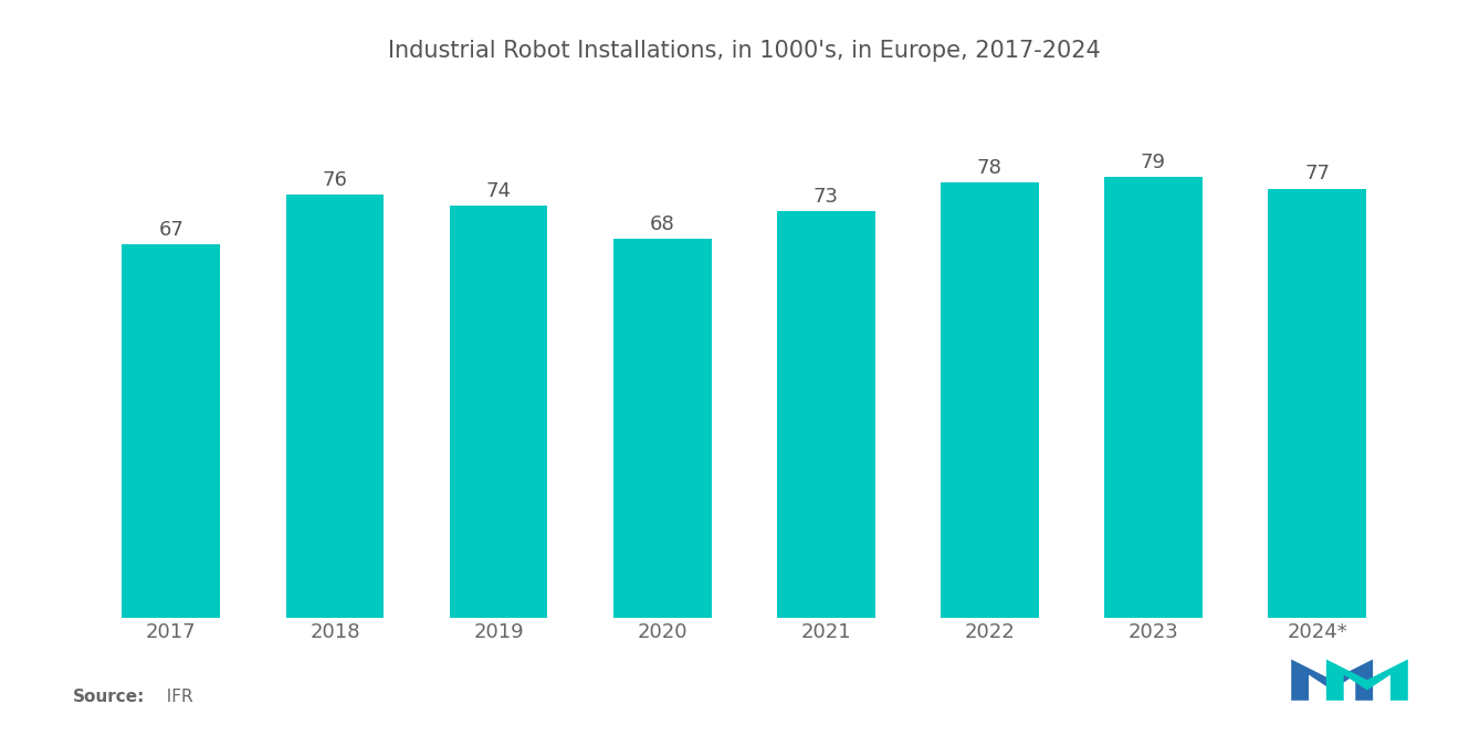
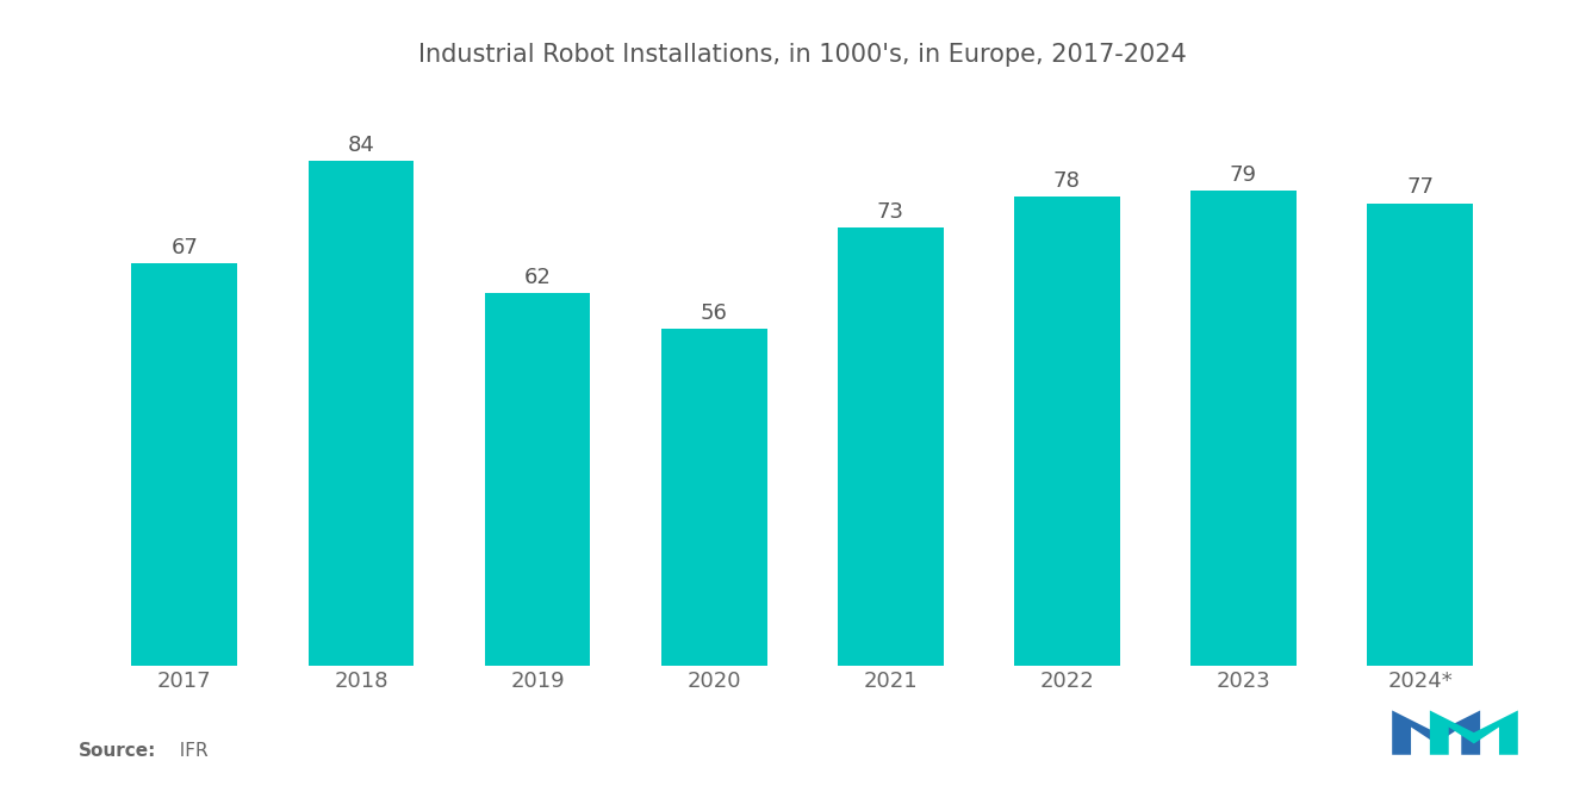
2018: 76 -> 84
2019: 74 -> 62
2020: 68 -> 56
